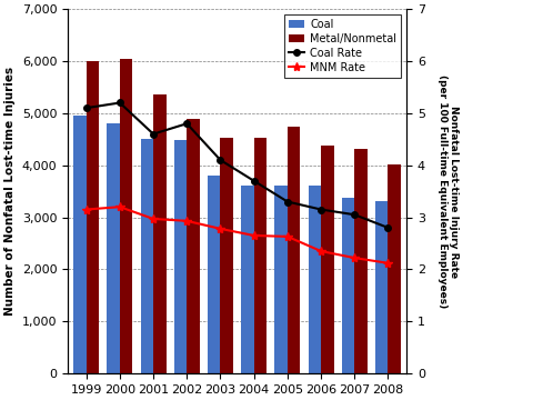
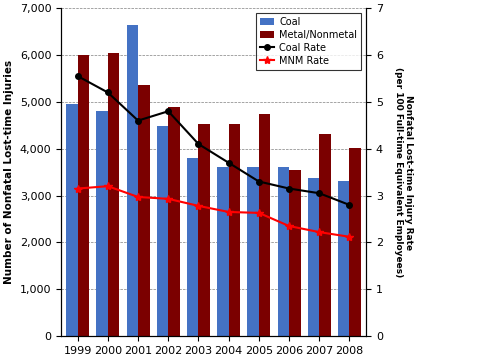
Coal Rate/1999: 5.10 -> 5.55
Coal/2001: 4,500 -> 6,650
Metal/Nonmetal/2006: 4,380 -> 3,550
